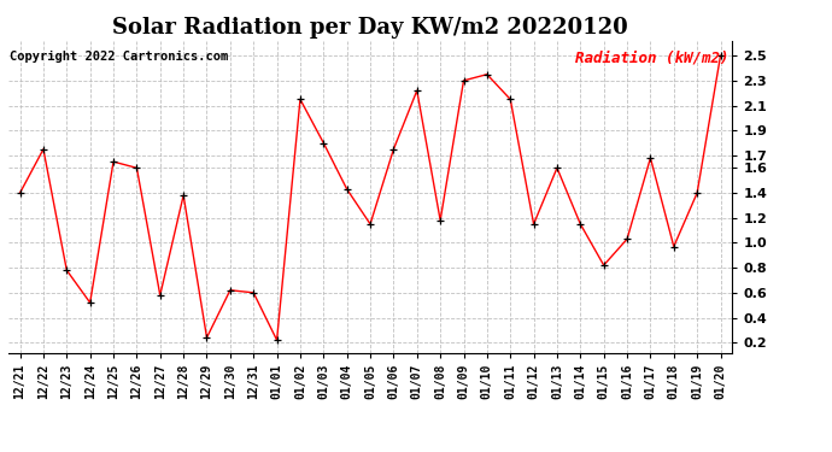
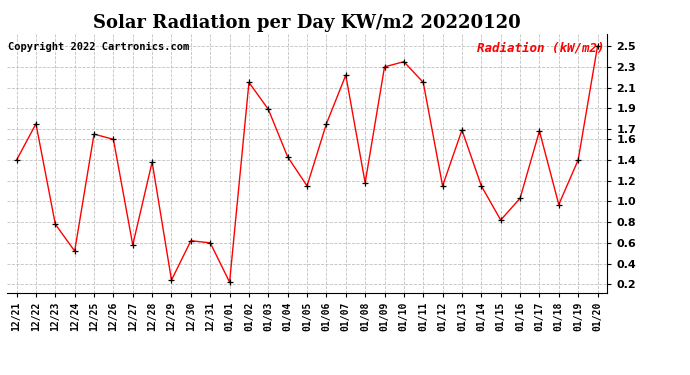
01/03: 1.80 -> 1.89
01/13: 1.60 -> 1.69
